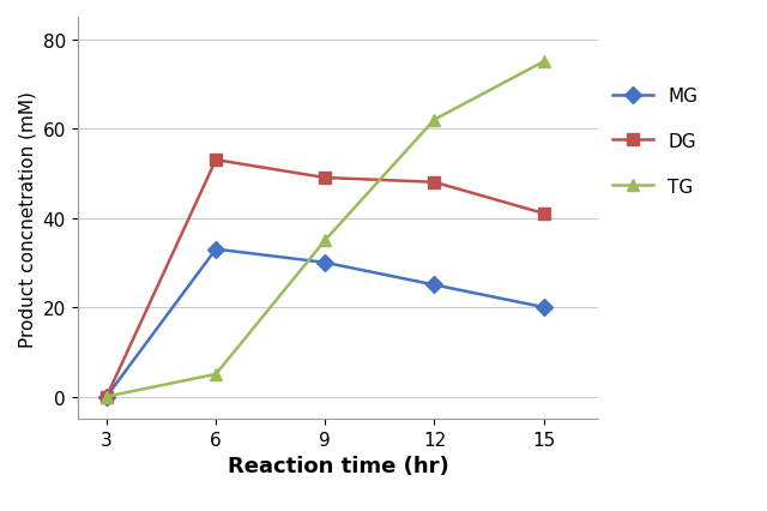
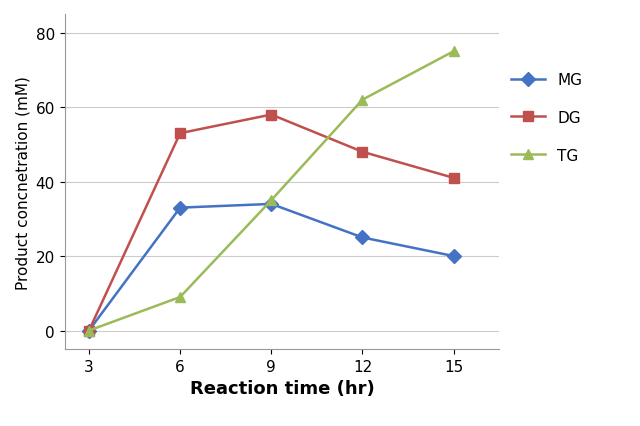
TG/6: 5 -> 9
MG/9: 30 -> 34
DG/9: 49 -> 58
